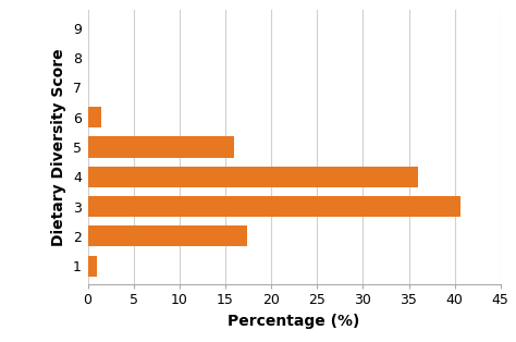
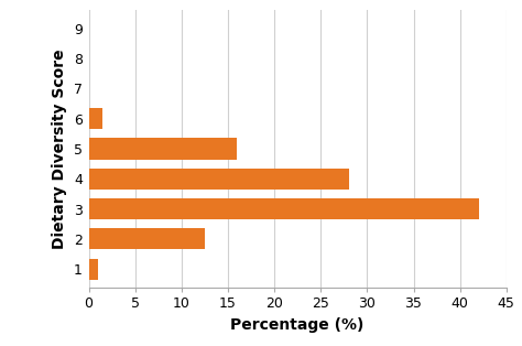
4: 36.0 -> 28.0
3: 40.6 -> 42.0
2: 17.4 -> 12.5
